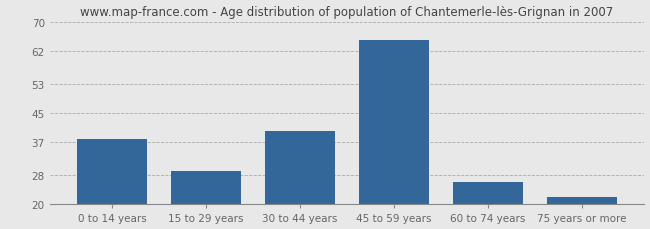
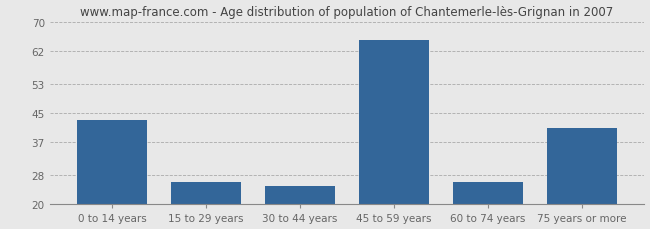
0 to 14 years: 38 -> 43
15 to 29 years: 29 -> 26
30 to 44 years: 40 -> 25
75 years or more: 22 -> 41
